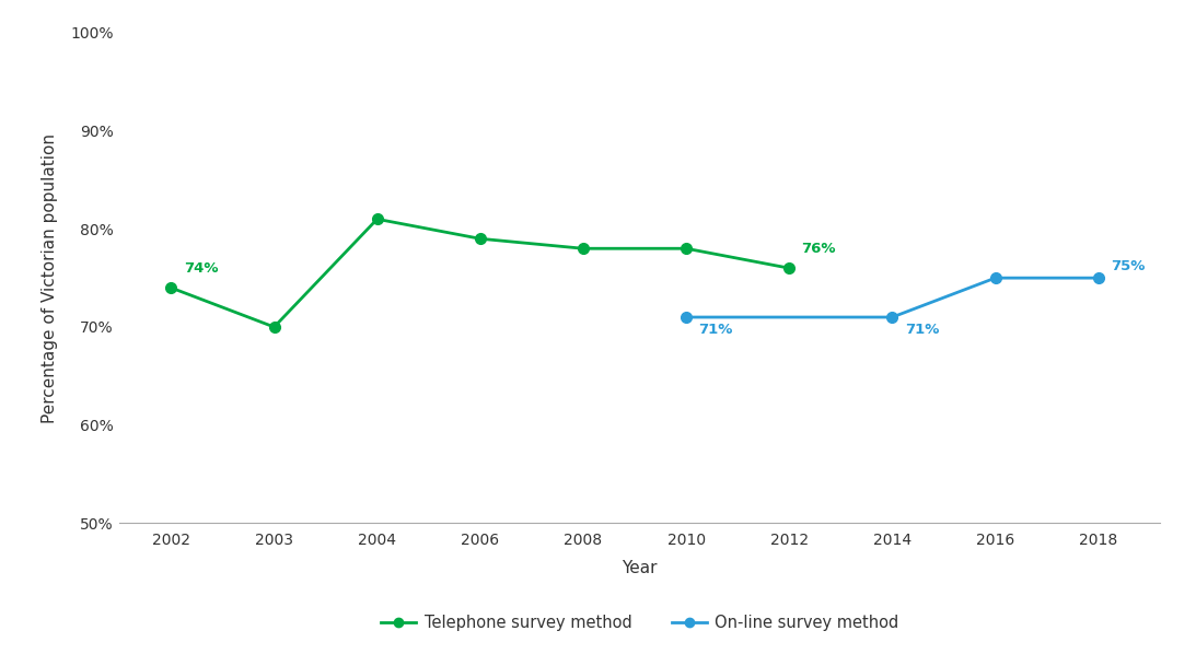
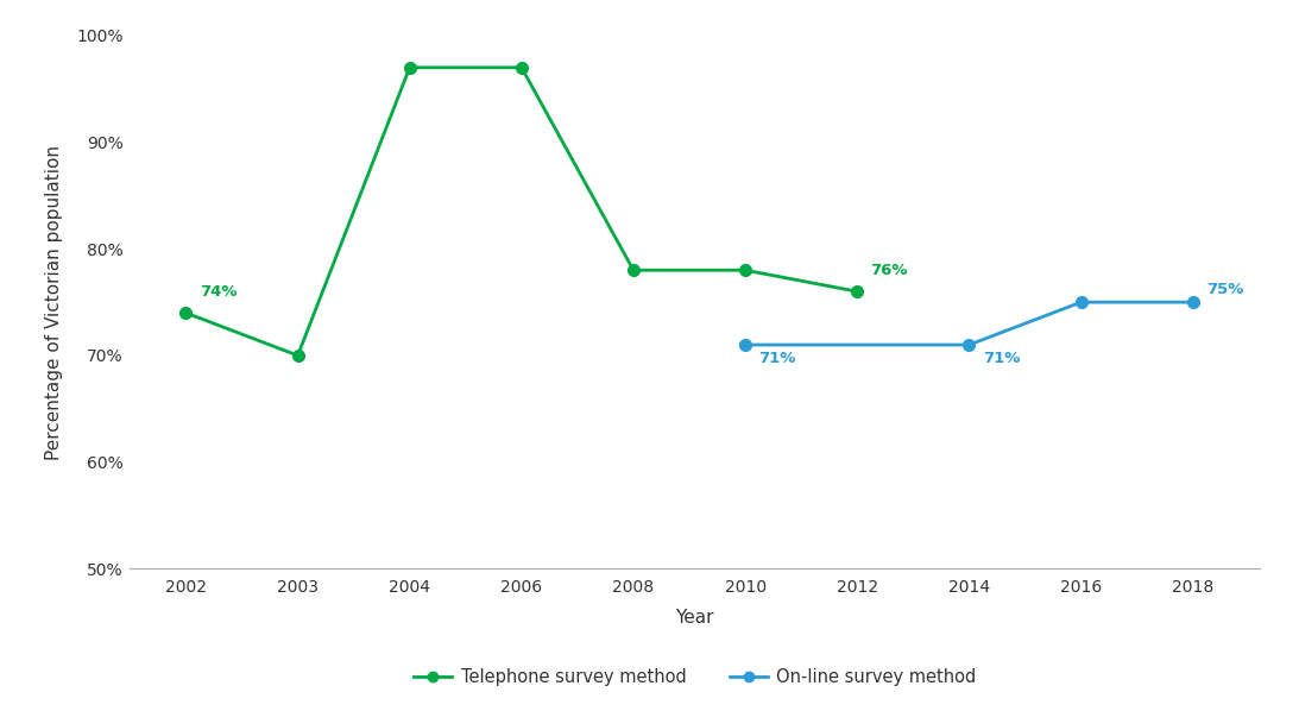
Telephone survey method/2004: 81% -> 97%
Telephone survey method/2006: 79% -> 97%
